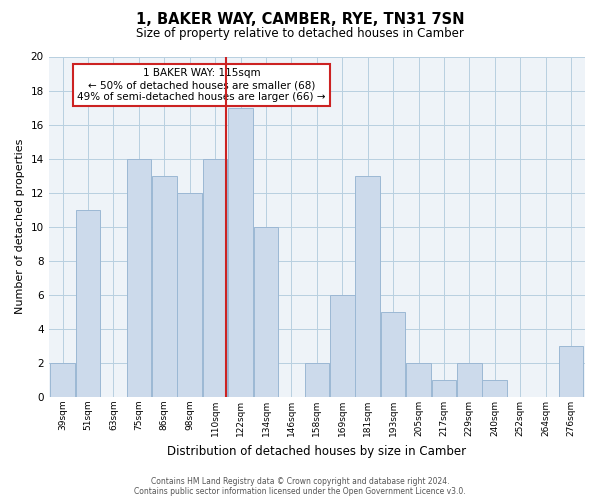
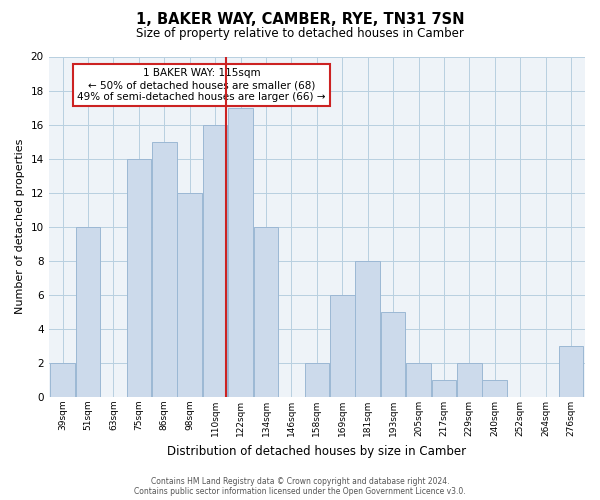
51sqm: 11 -> 10
86sqm: 13 -> 15
110sqm: 14 -> 16
181sqm: 13 -> 8
